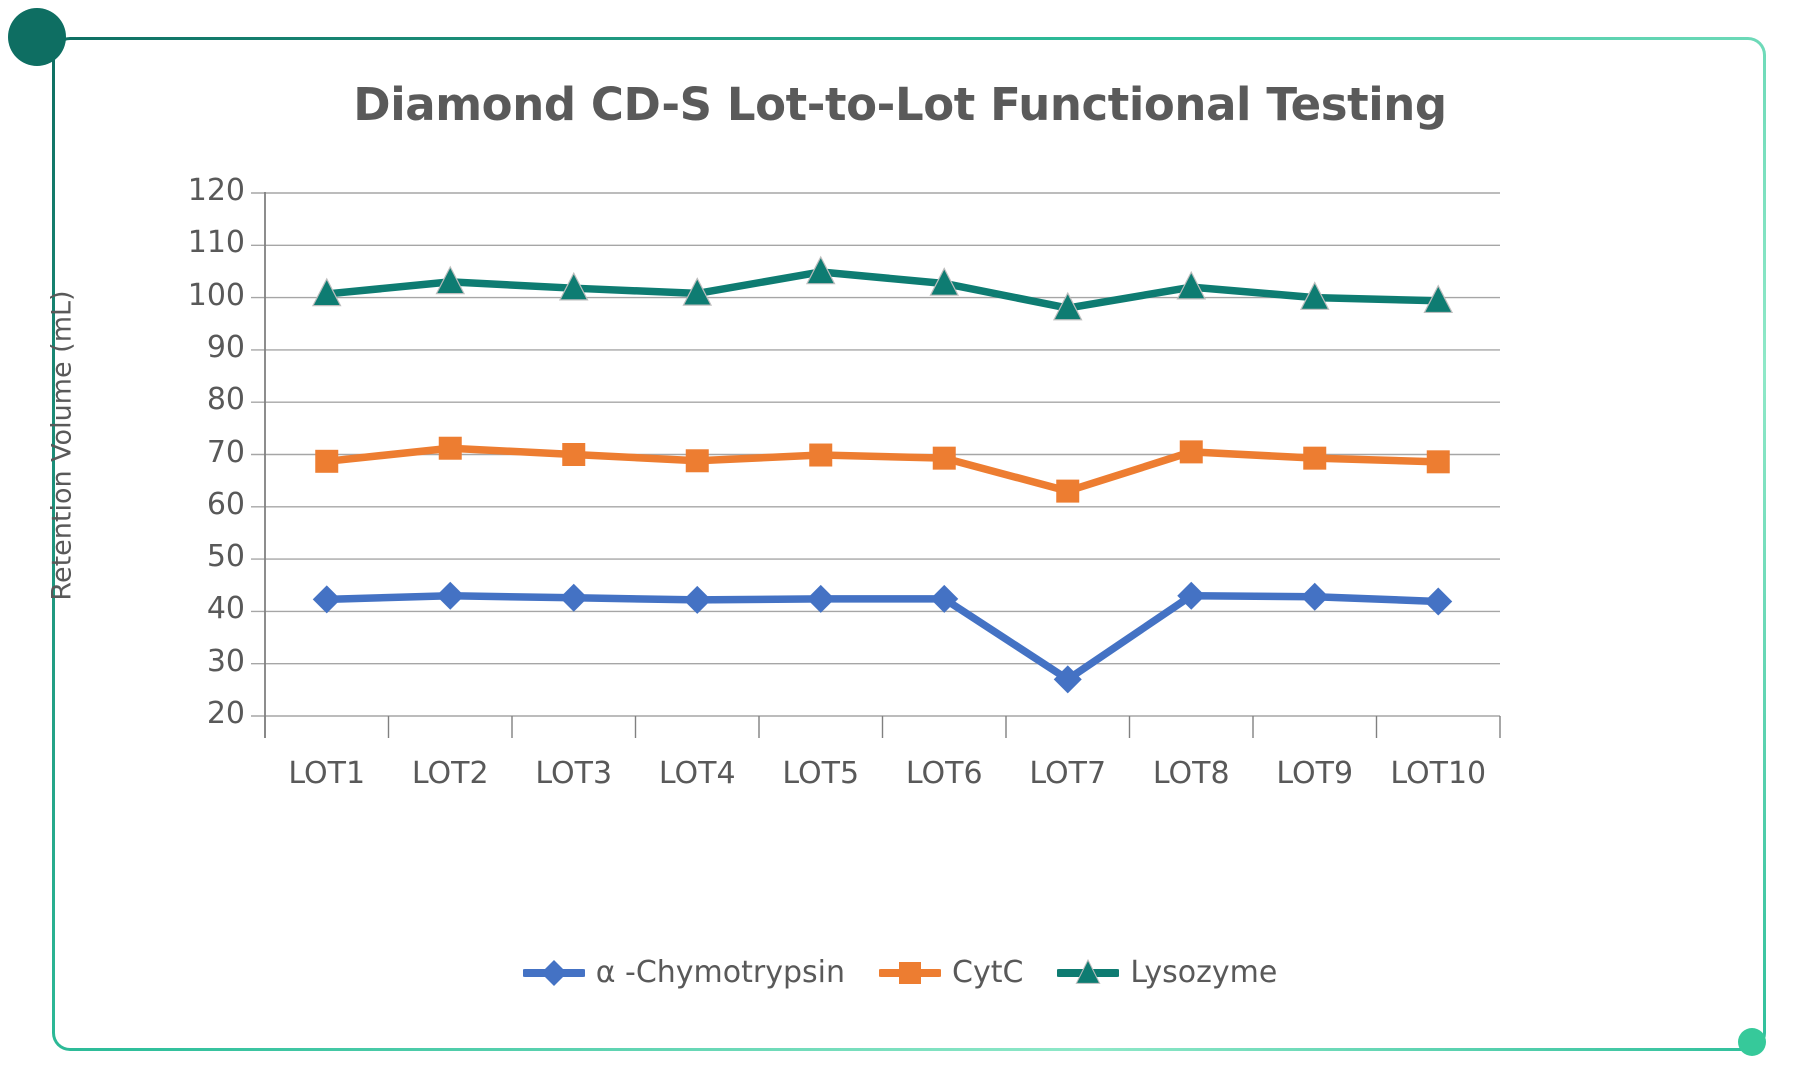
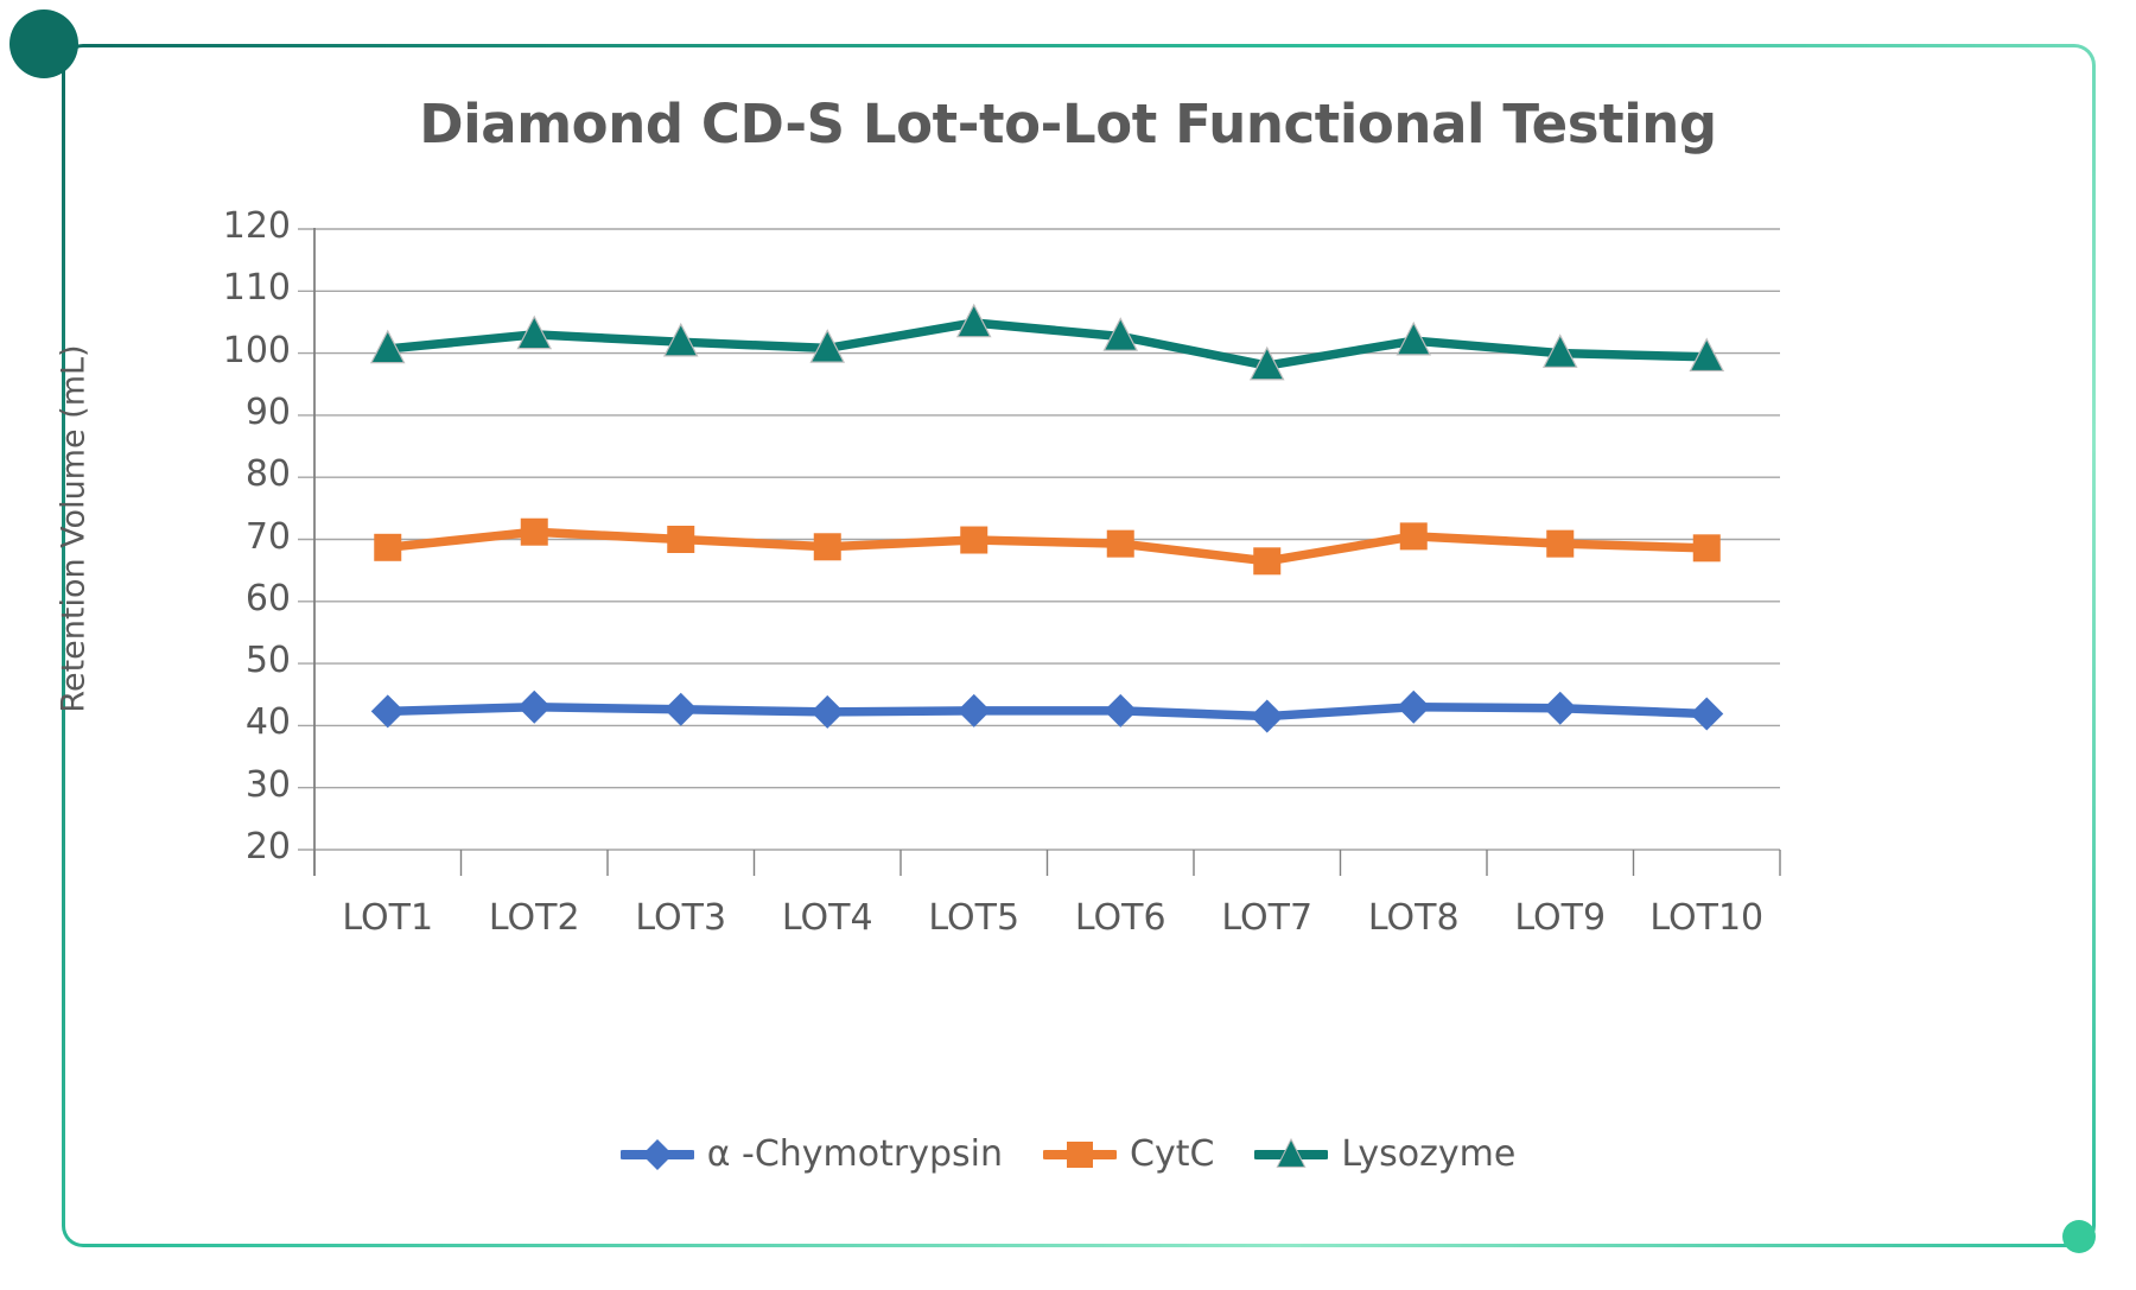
α -Chymotrypsin/LOT7: 27 -> 42
CytC/LOT7: 63 -> 66
